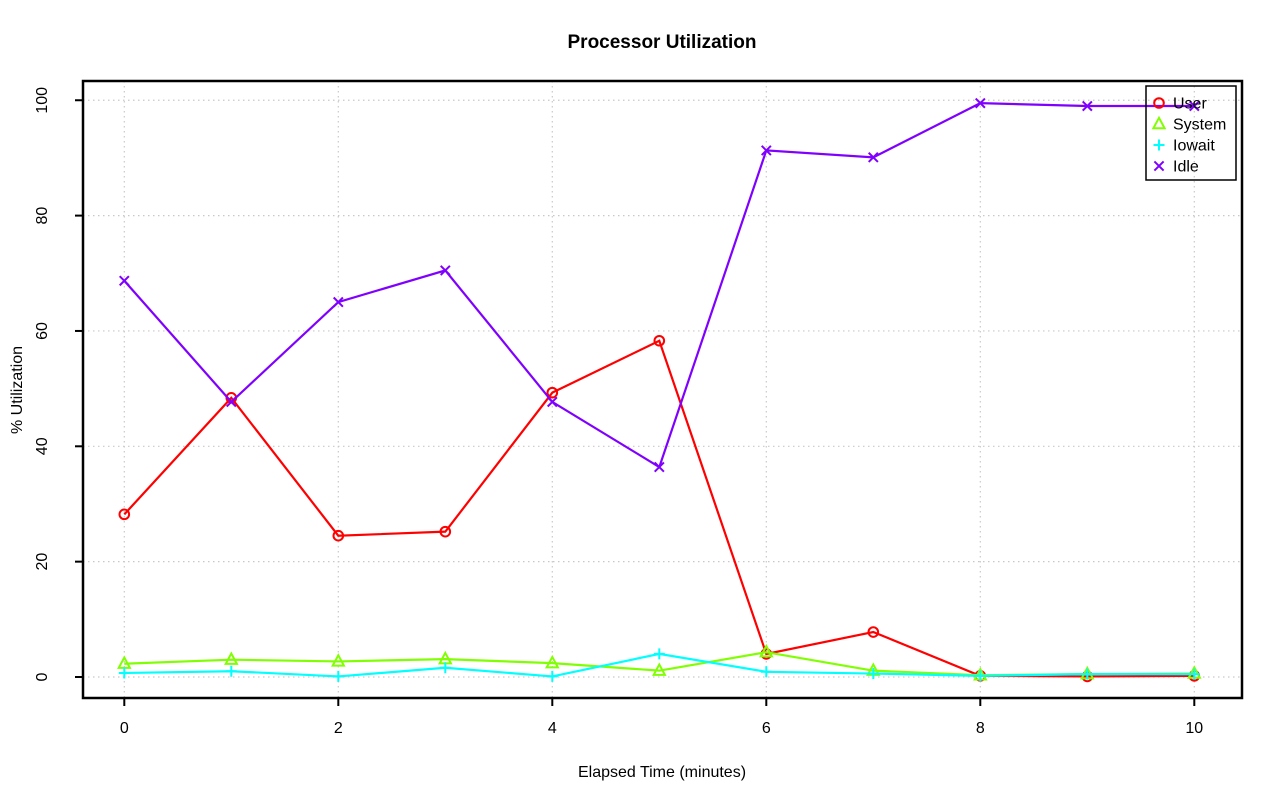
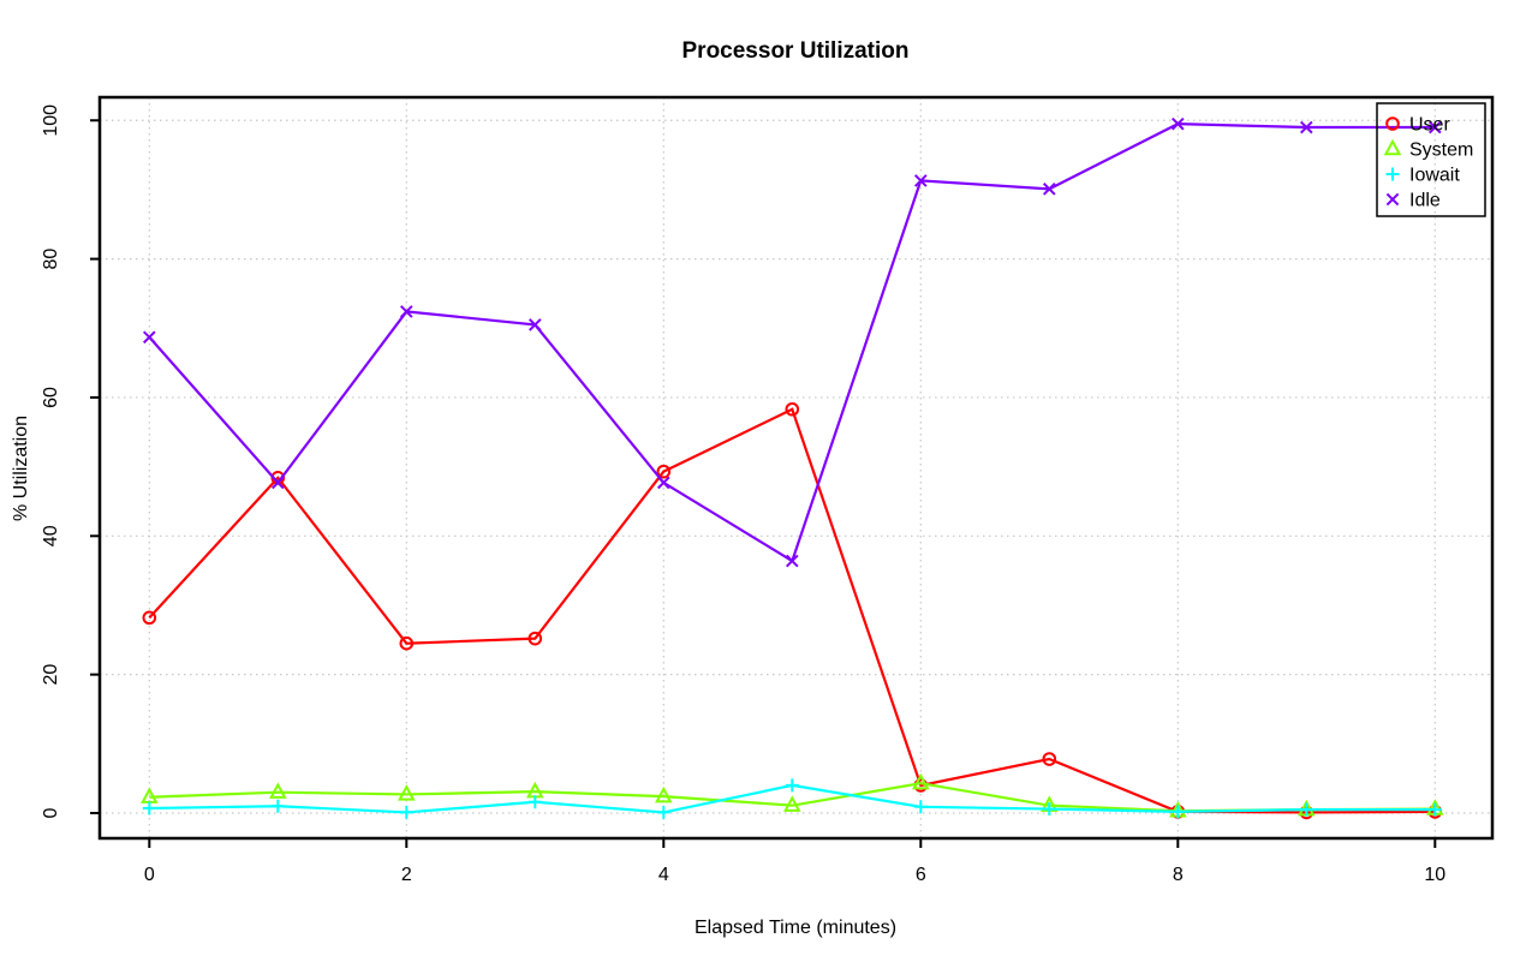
Idle/2: 65 -> 72
